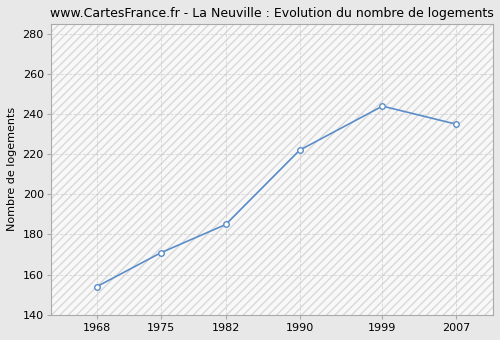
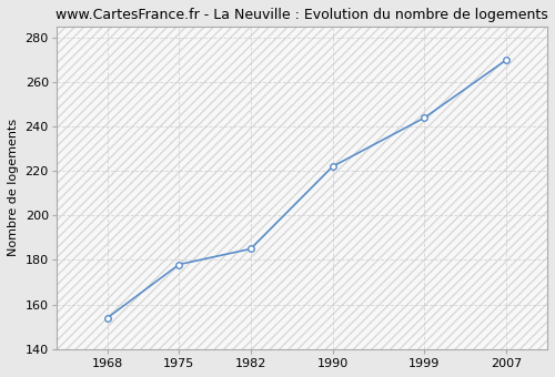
1975: 171 -> 178
2007: 235 -> 270
